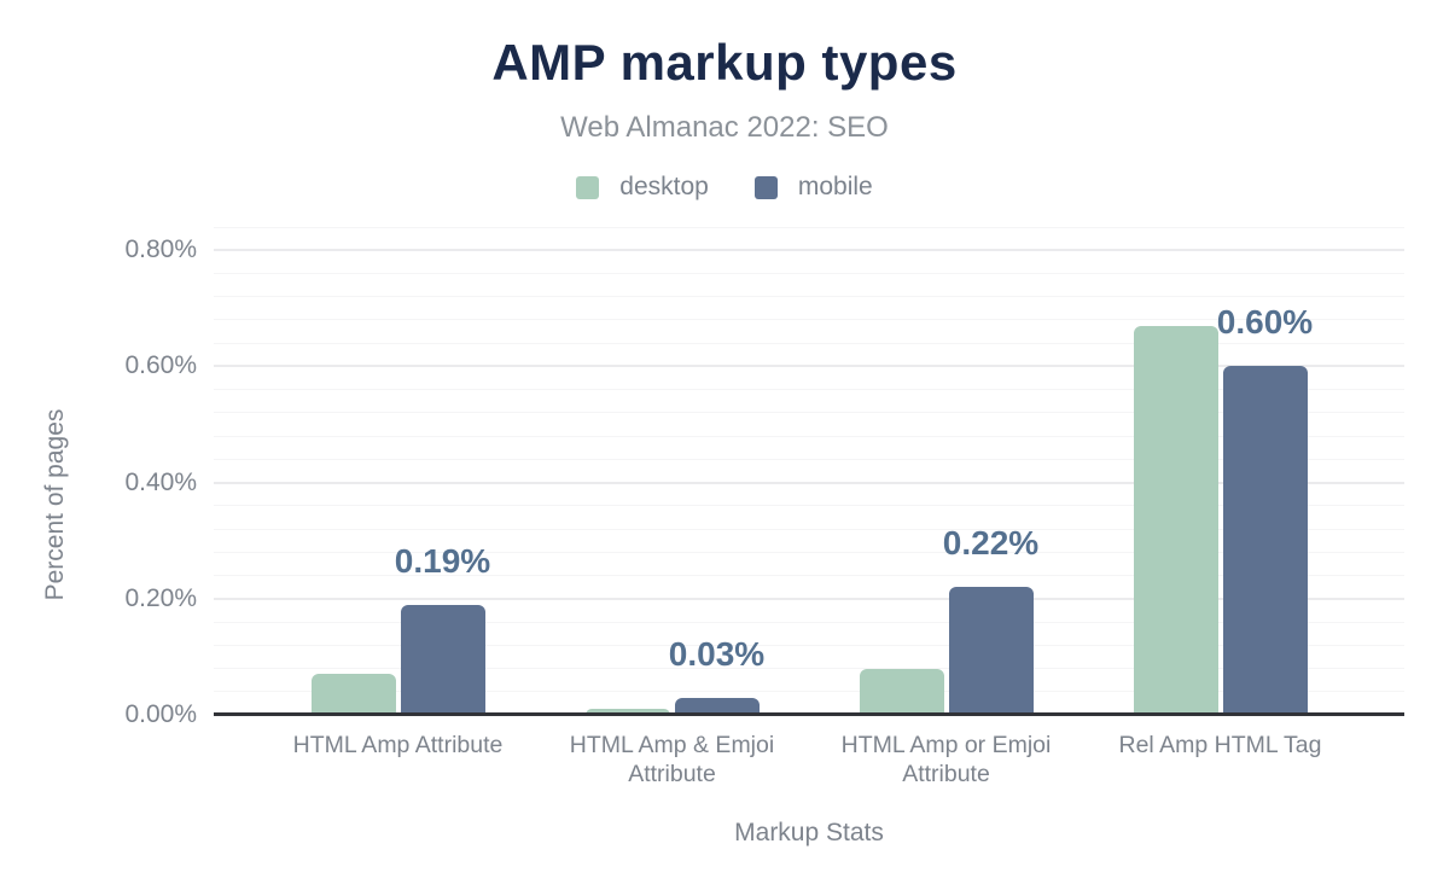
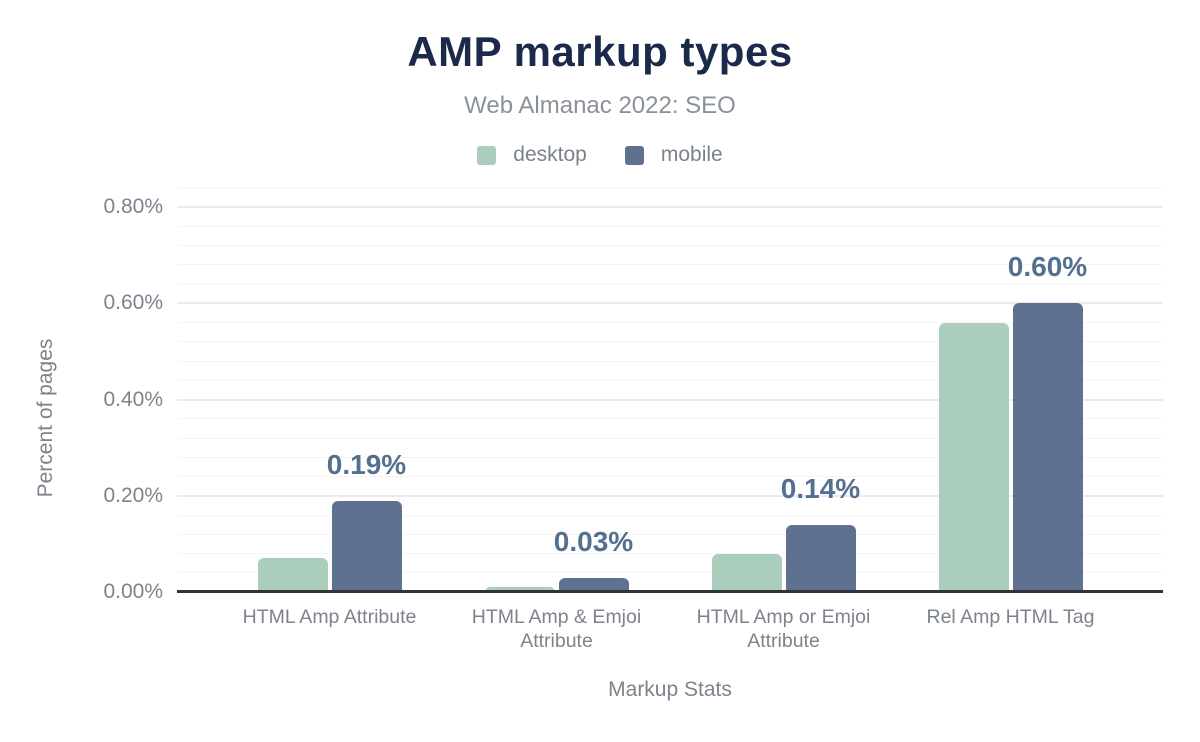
mobile/HTML Amp or Emjoi Attribute: 0.22% -> 0.14%
desktop/Rel Amp HTML Tag: 0.67% -> 0.56%
